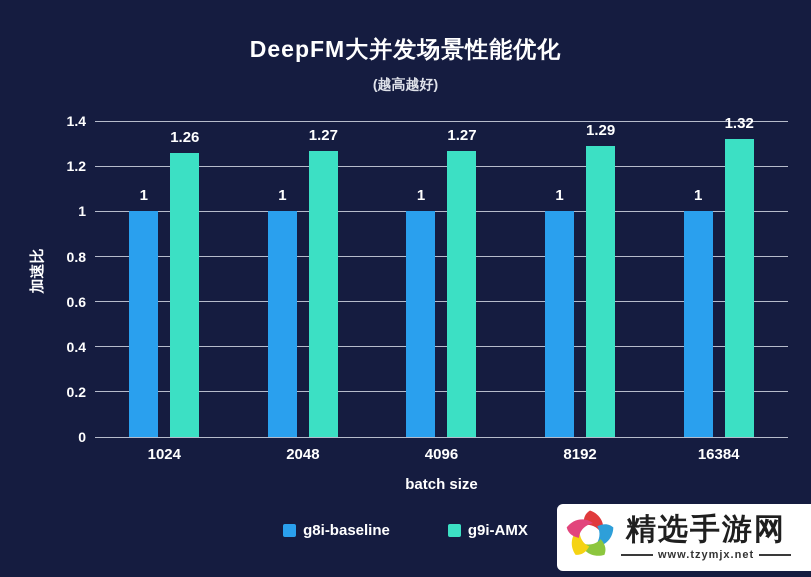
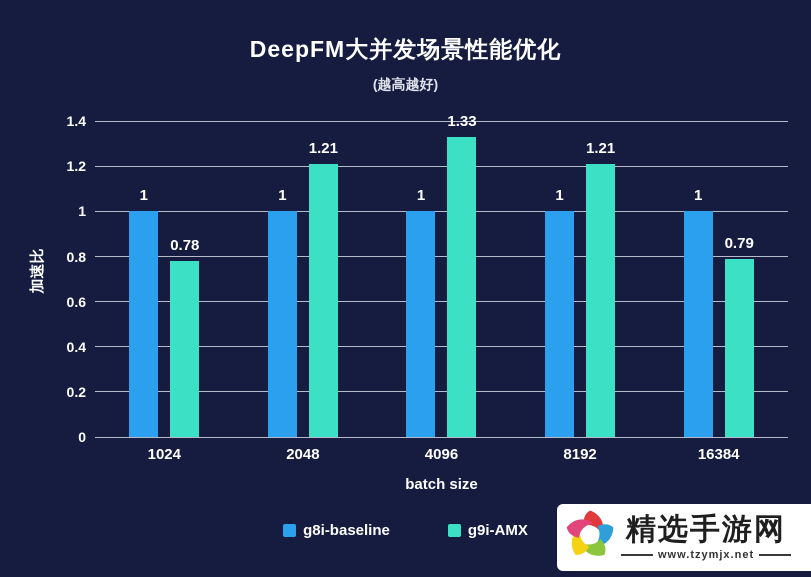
g9i-AMX/1024: 1.26 -> 0.78
g9i-AMX/2048: 1.27 -> 1.21
g9i-AMX/4096: 1.27 -> 1.33
g9i-AMX/8192: 1.29 -> 1.21
g9i-AMX/16384: 1.32 -> 0.79
